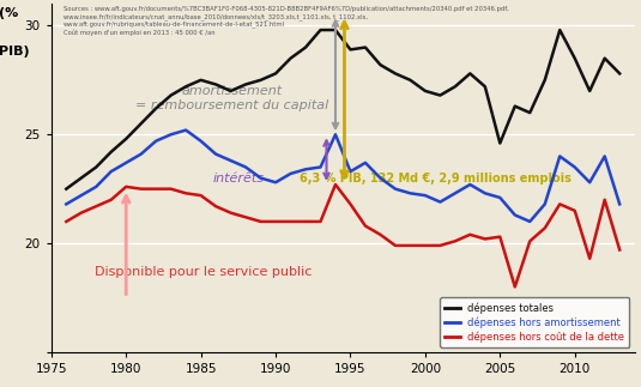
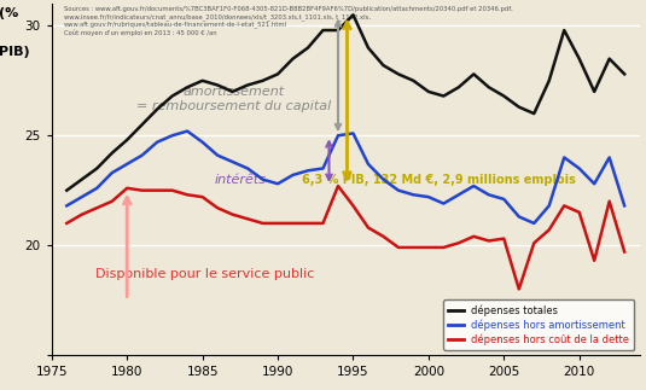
dépenses totales/1995: 28.9 -> 30.5
dépenses hors amortissement/1995: 23.3 -> 25.1
dépenses totales/2005: 24.6 -> 26.8
